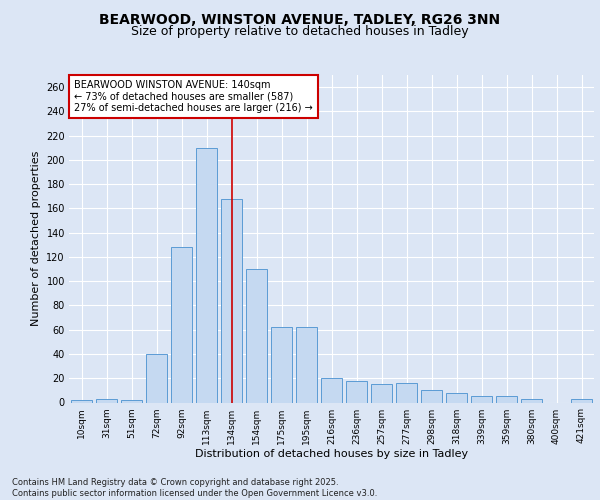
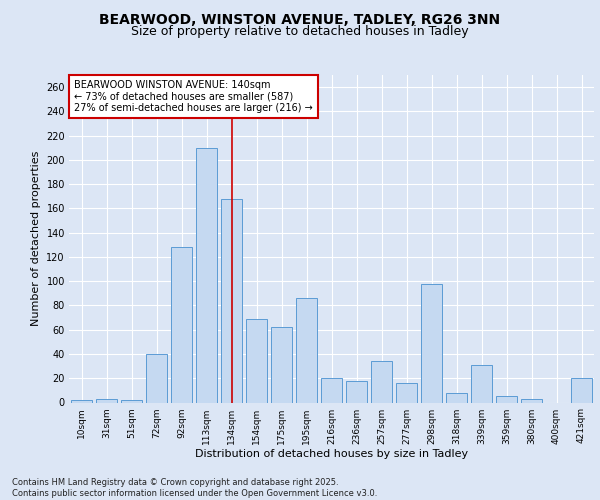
154sqm: 110 -> 69
195sqm: 62 -> 86
257sqm: 15 -> 34
298sqm: 10 -> 98
339sqm: 5 -> 31
421sqm: 3 -> 20
